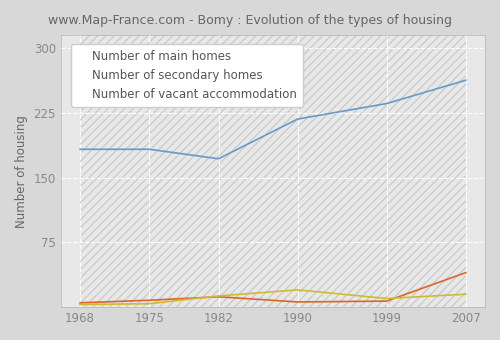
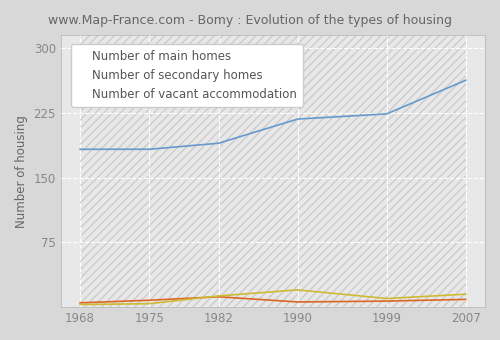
Number of main homes/1982: 172 -> 190
Number of main homes/1999: 236 -> 224
Number of secondary homes/2007: 40 -> 9
